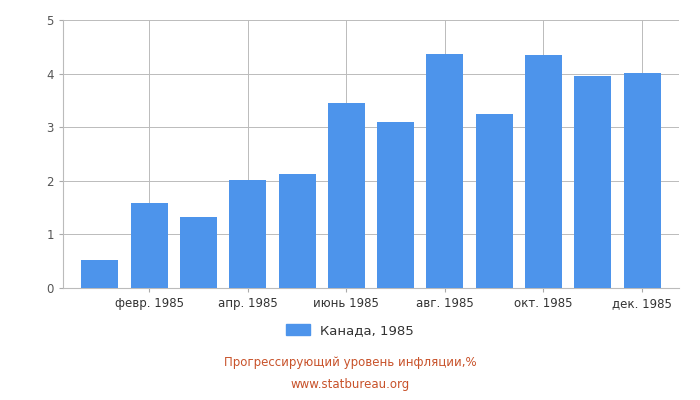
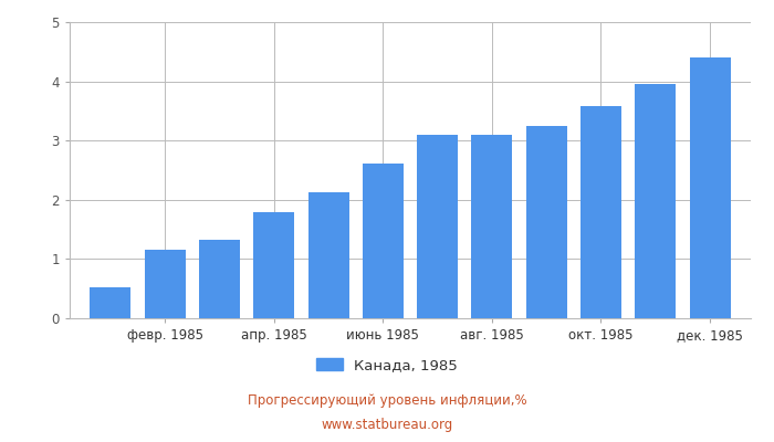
февр. 1985: 1.58 -> 1.16
апр. 1985: 2.02 -> 1.79
июнь 1985: 3.46 -> 2.62
авг. 1985: 4.36 -> 3.10
окт. 1985: 4.34 -> 3.59
дек. 1985: 4.02 -> 4.40
